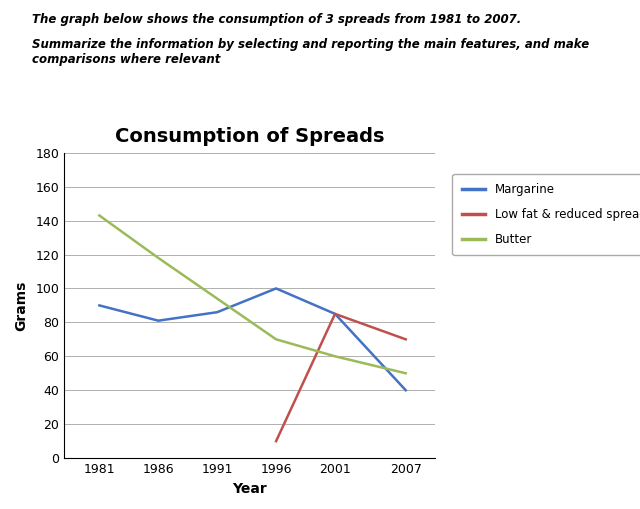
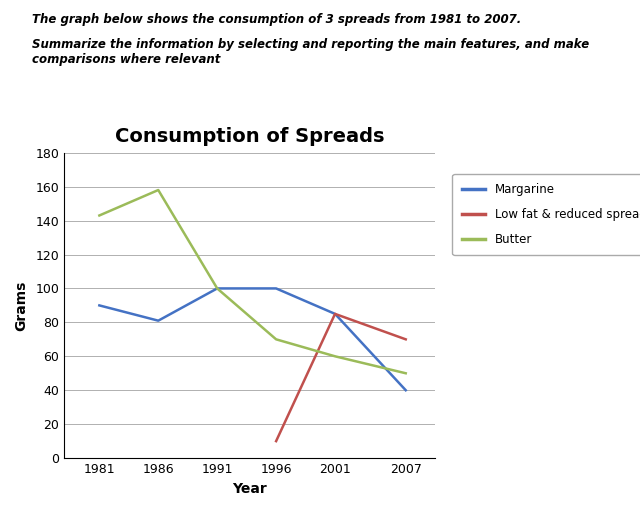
Butter/1986: 118 -> 158
Margarine/1991: 86 -> 100
Butter/1991: 94 -> 100
